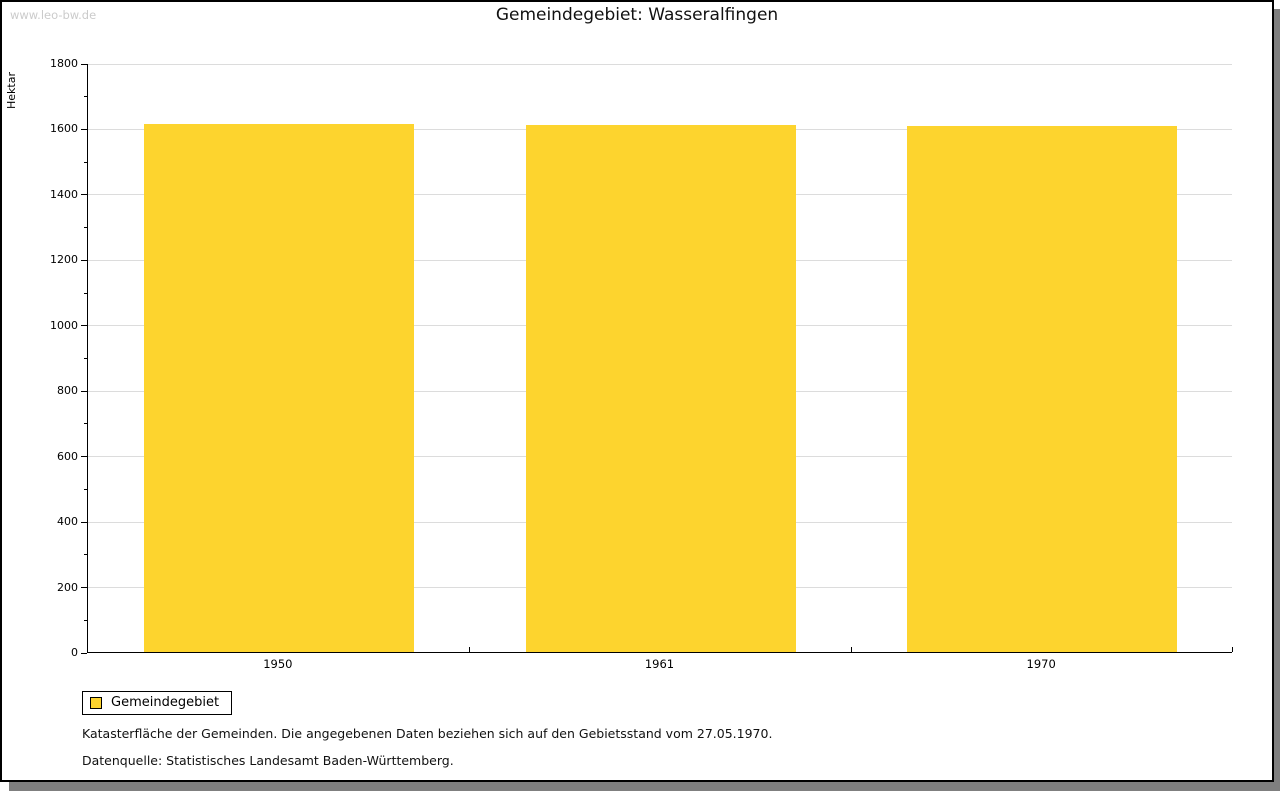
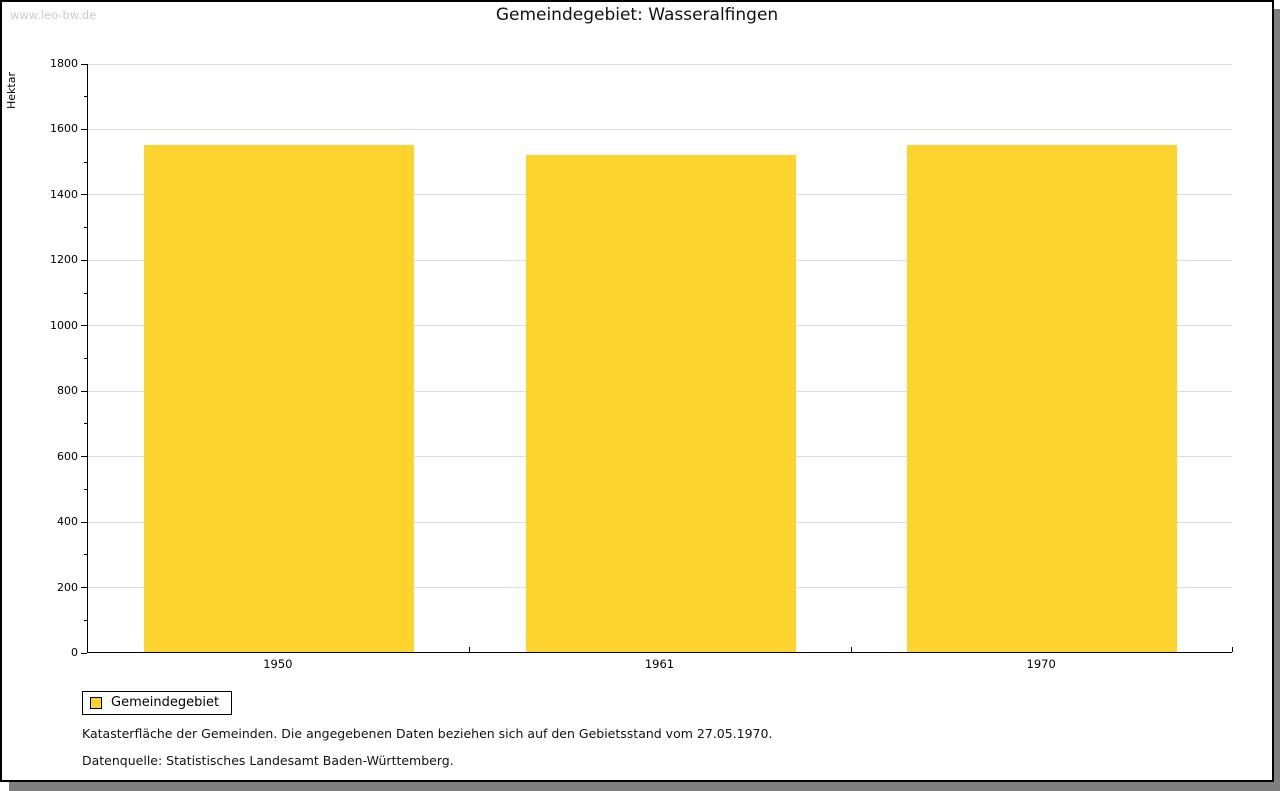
1950: 1620 -> 1550
1961: 1610 -> 1520
1970: 1610 -> 1550
